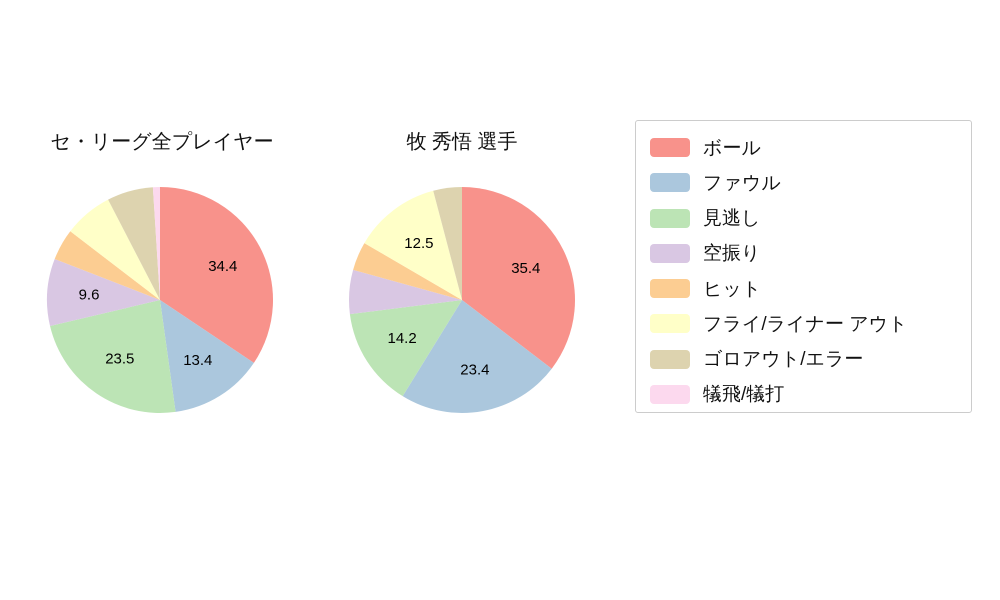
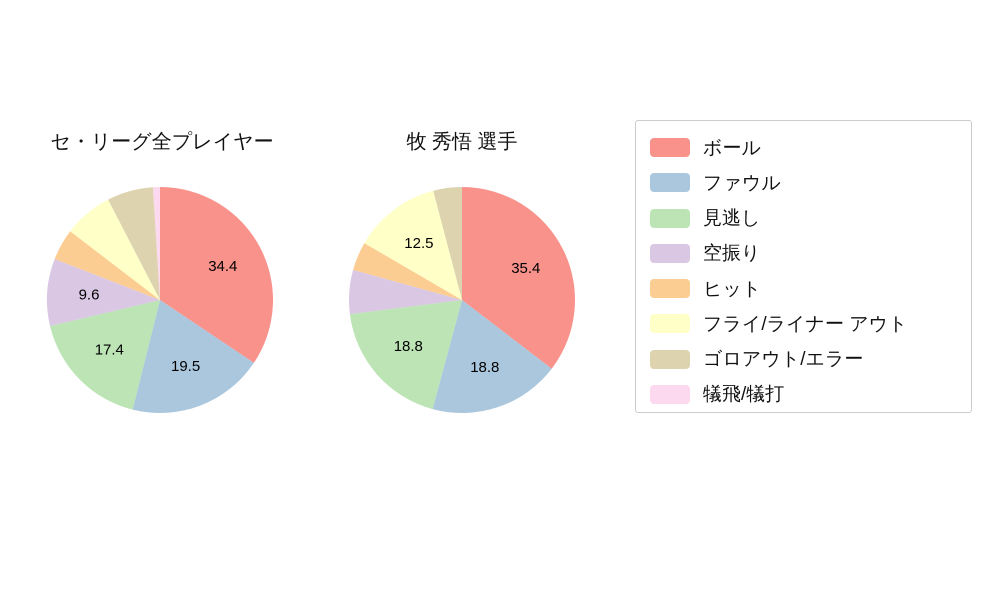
セ・リーグ全プレイヤー/ファウル: 13.4 -> 19.5
セ・リーグ全プレイヤー/見逃し: 23.5 -> 17.4
牧 秀悟 選手/ファウル: 23.4 -> 18.8
牧 秀悟 選手/見逃し: 14.2 -> 18.8
